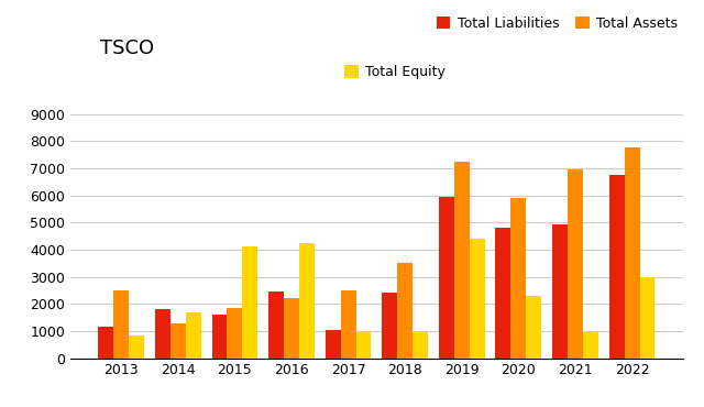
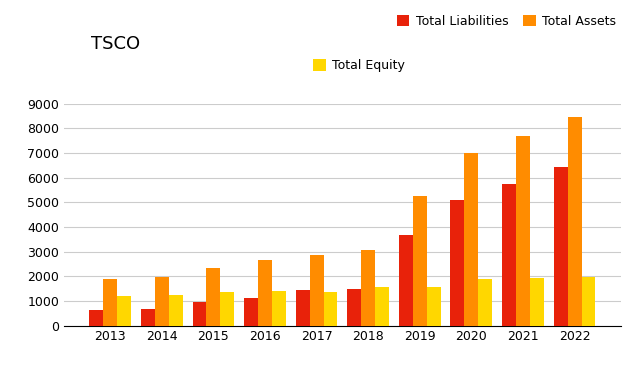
Total Liabilities/2013: 1150 -> 620
Total Assets/2013: 2500 -> 1870
Total Equity/2013: 850 -> 1200
Total Liabilities/2014: 1800 -> 680
Total Assets/2014: 1300 -> 1990
Total Equity/2014: 1700 -> 1230
Total Liabilities/2015: 1600 -> 960
Total Assets/2015: 1850 -> 2330
Total Equity/2015: 4100 -> 1360
Total Liabilities/2016: 2450 -> 1130
Total Assets/2016: 2200 -> 2640
Total Equity/2016: 4250 -> 1420
Total Liabilities/2017: 1050 -> 1440
Total Assets/2017: 2500 -> 2850
Total Equity/2017: 1000 -> 1380
Total Liabilities/2018: 2400 -> 1500
Total Assets/2018: 3500 -> 3050
Total Equity/2018: 950 -> 1560
Total Liabilities/2019: 5950 -> 3680
Total Assets/2019: 7250 -> 5250
Total Equity/2019: 4400 -> 1560
Total Liabilities/2020: 4800 -> 5100
Total Assets/2020: 5900 -> 7000
Total Equity/2020: 2300 -> 1880
Total Liabilities/2021: 4950 -> 5750
Total Assets/2021: 6950 -> 7700
Total Equity/2021: 1000 -> 1940
Total Liabilities/2022: 6750 -> 6420
Total Assets/2022: 7750 -> 8450
Total Equity/2022: 3000 -> 1980
